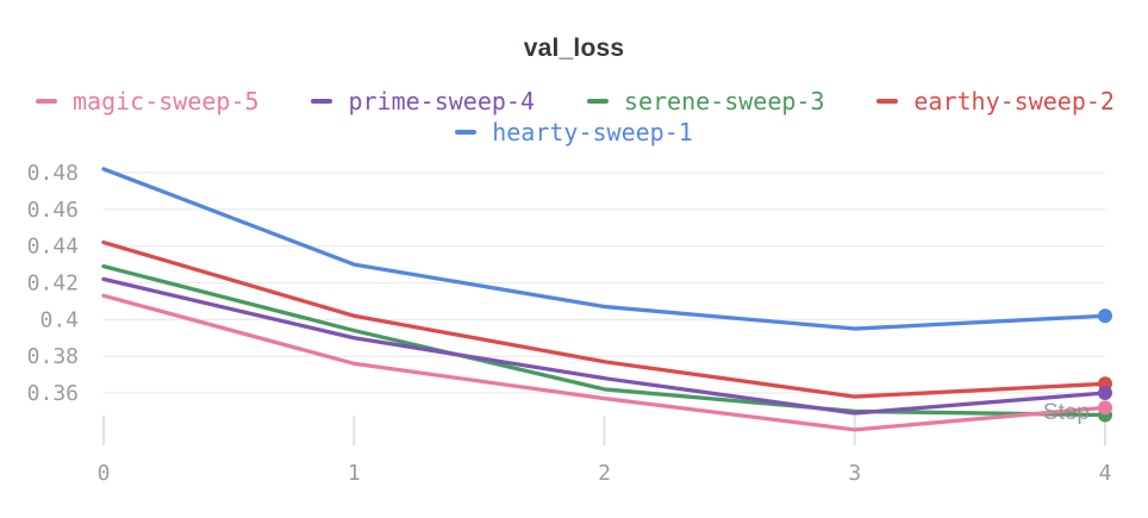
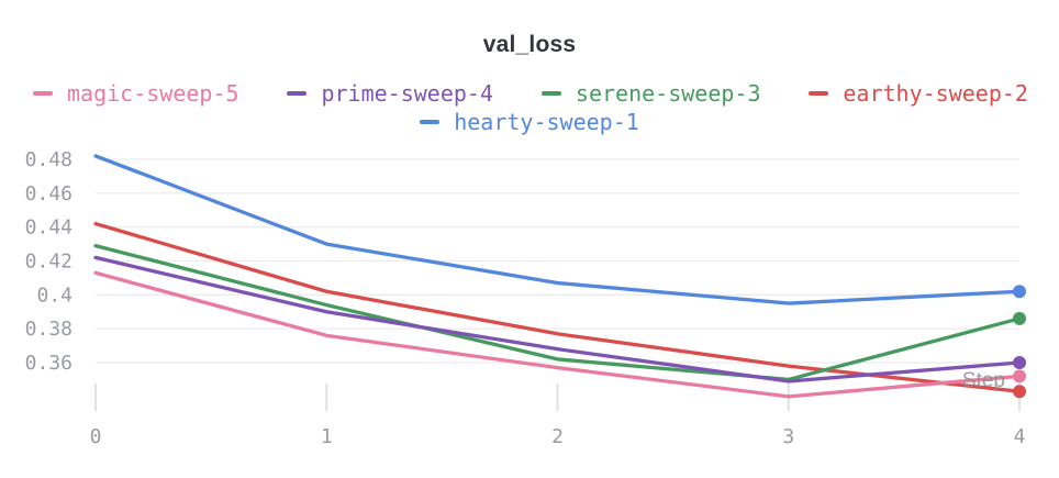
serene-sweep-3/4: 0.348 -> 0.386
earthy-sweep-2/4: 0.365 -> 0.343
